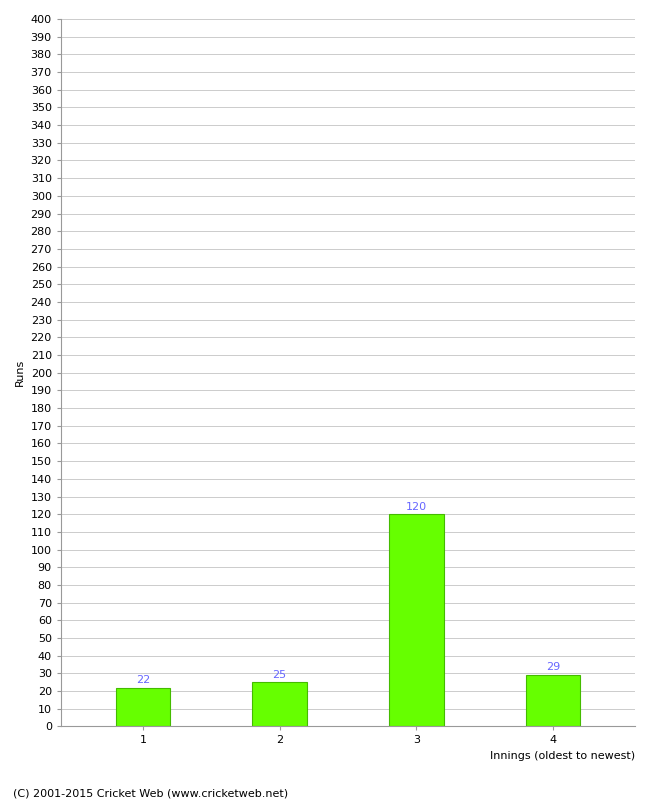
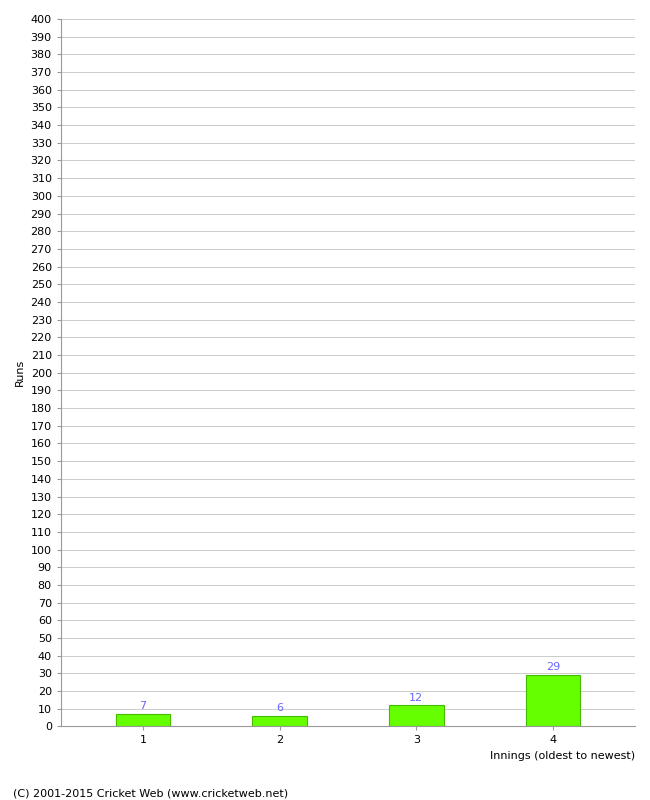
1: 22 -> 7
2: 25 -> 6
3: 120 -> 12
